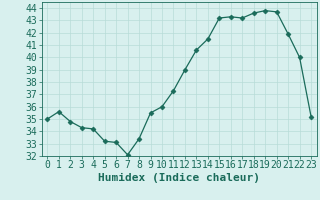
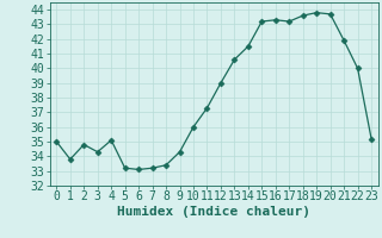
1: 35.6 -> 33.8
4: 34.2 -> 35.1
7: 32.1 -> 33.2
9: 35.5 -> 34.3
